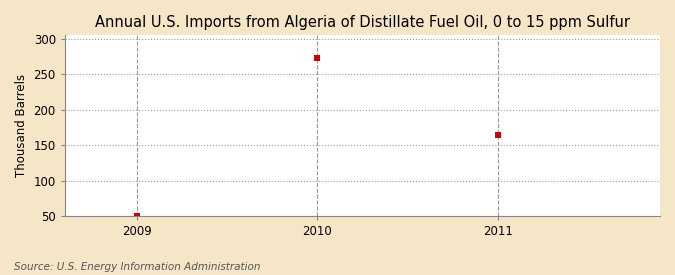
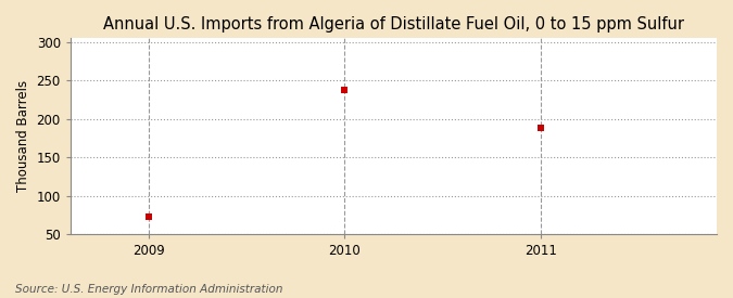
2009: 50 -> 72
2010: 273 -> 238
2011: 165 -> 188
